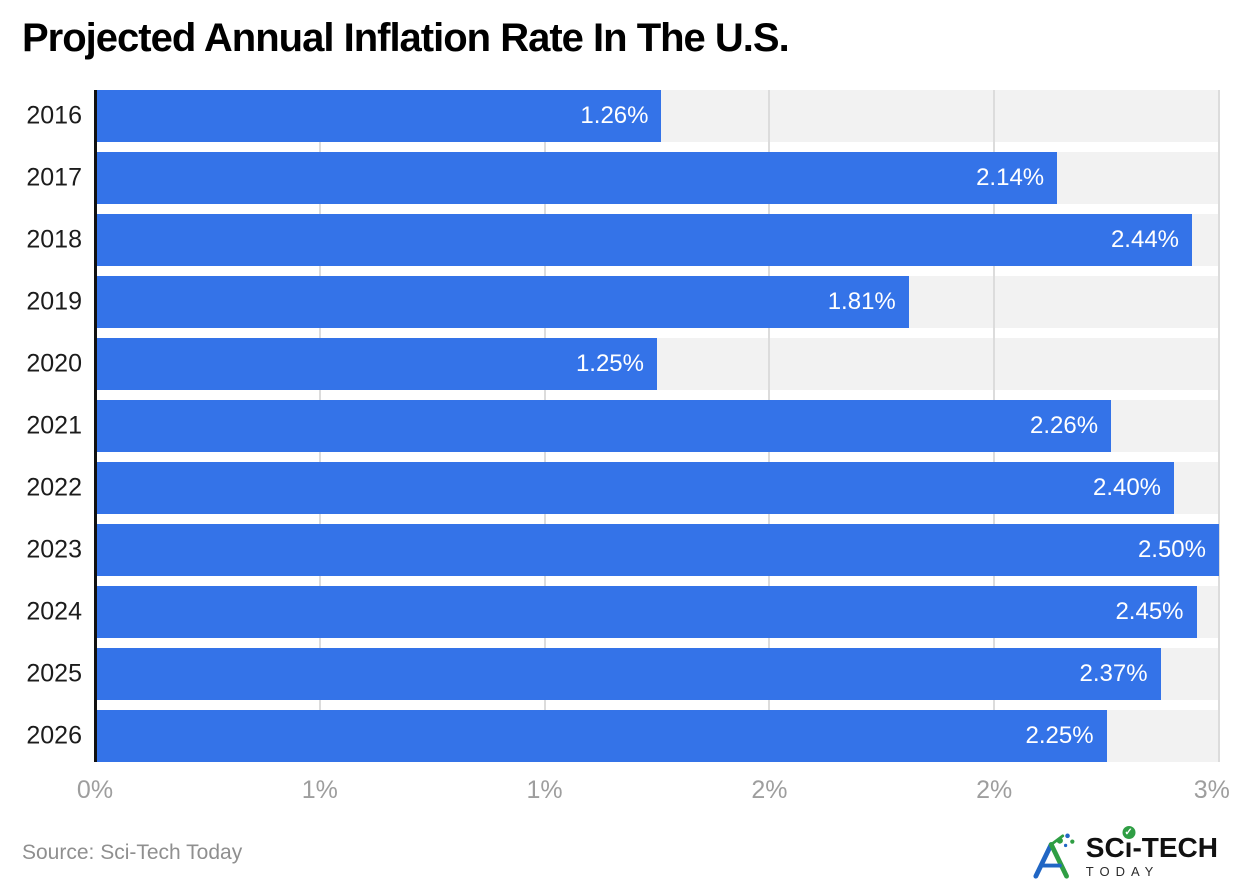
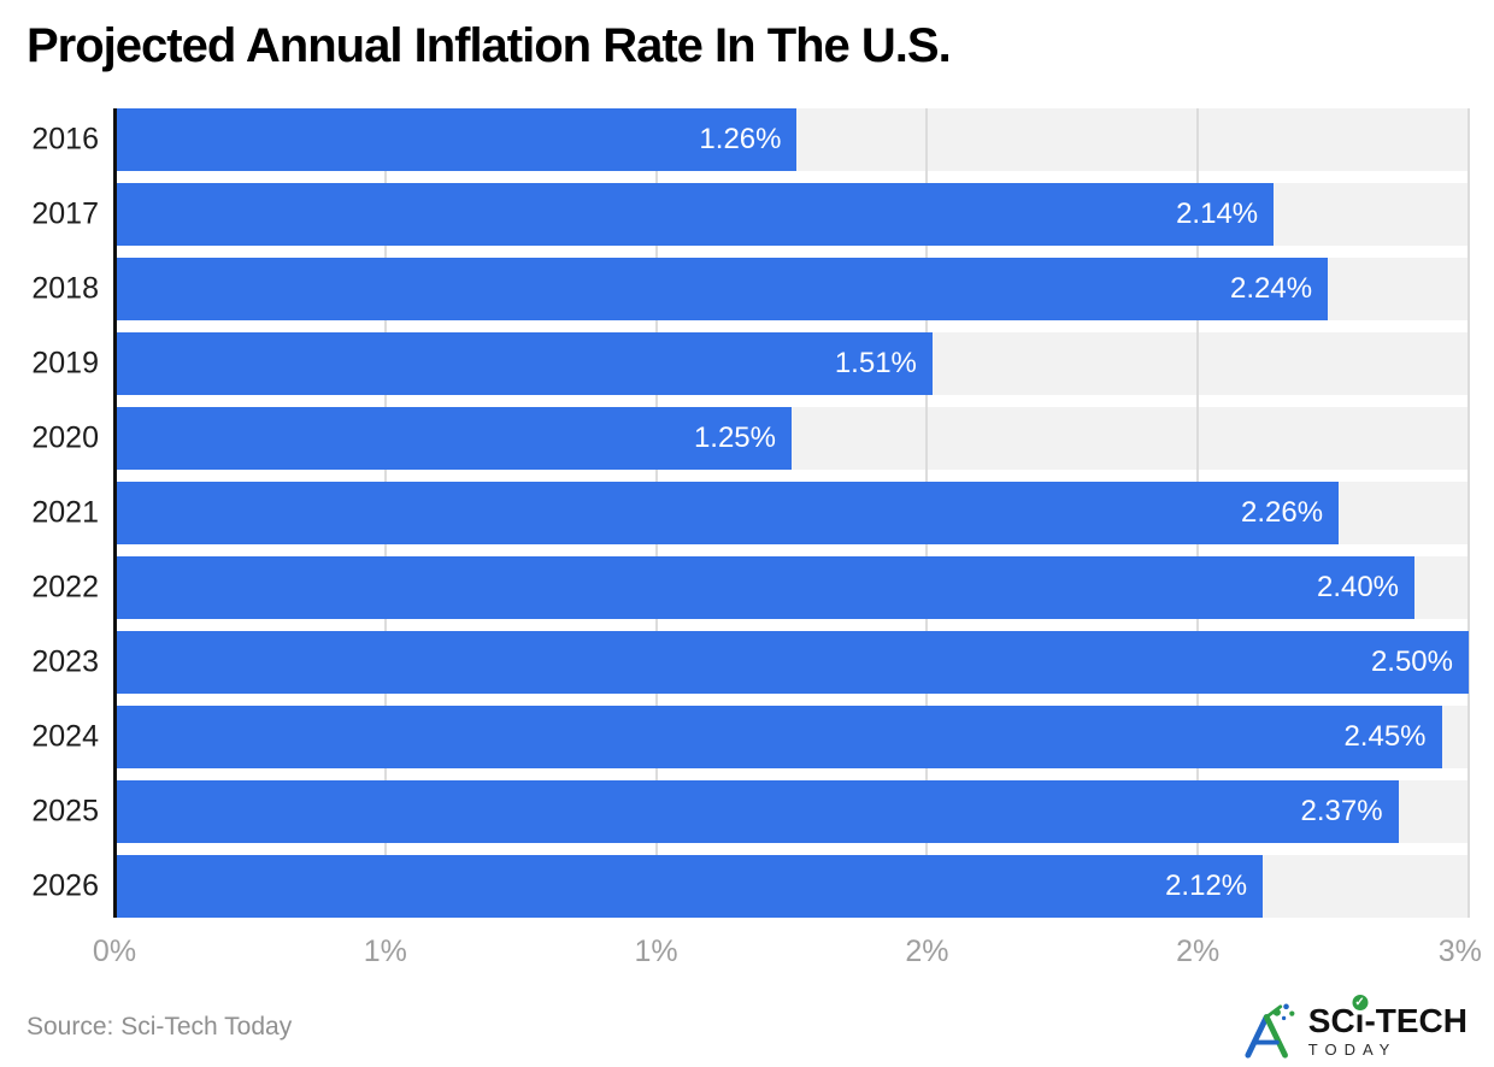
2018: 2.44% -> 2.24%
2019: 1.81% -> 1.51%
2026: 2.25% -> 2.12%
